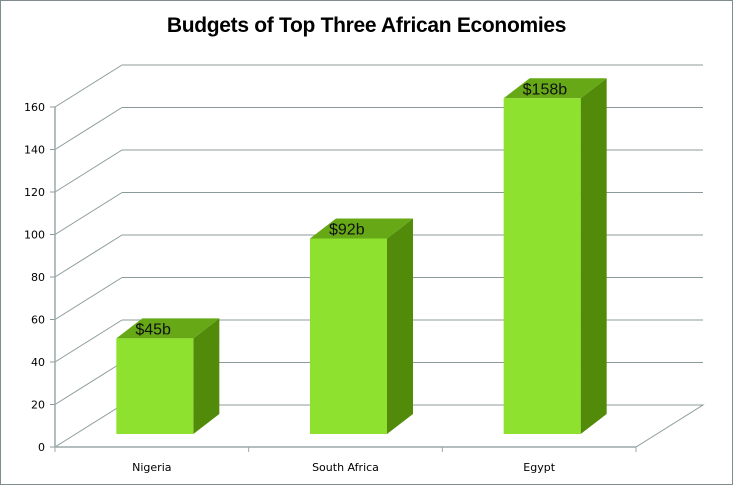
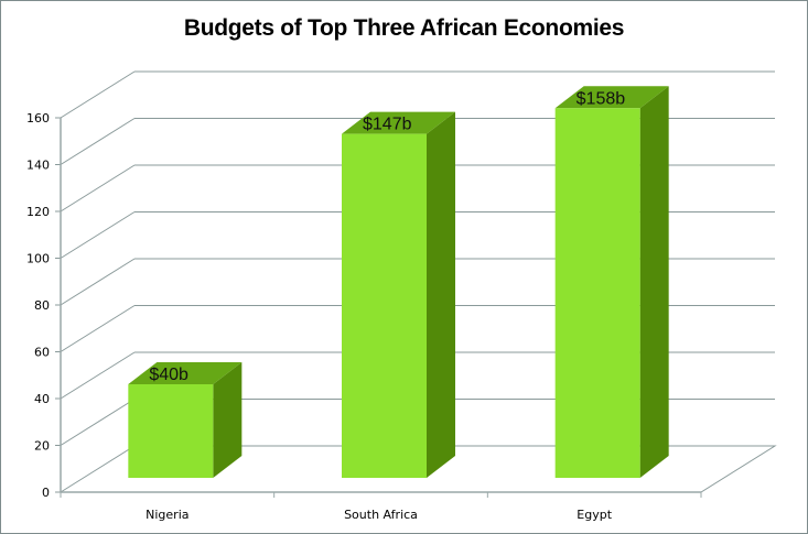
Nigeria: $45b -> $40b
South Africa: $92b -> $147b
